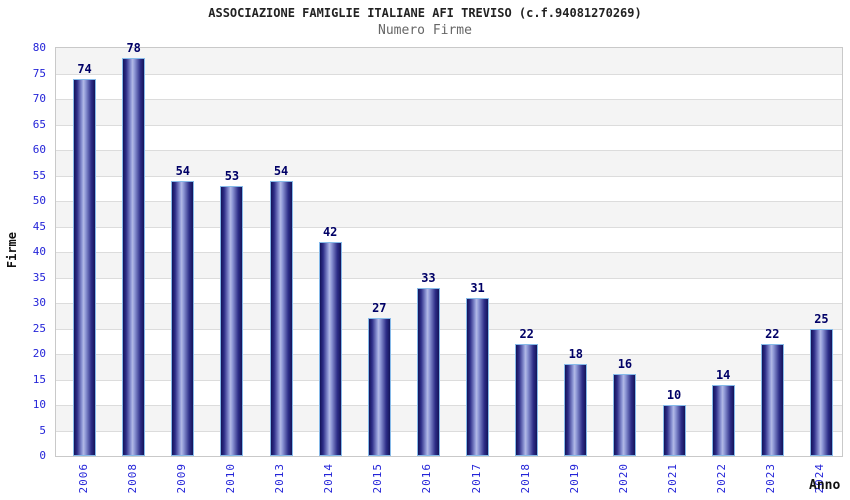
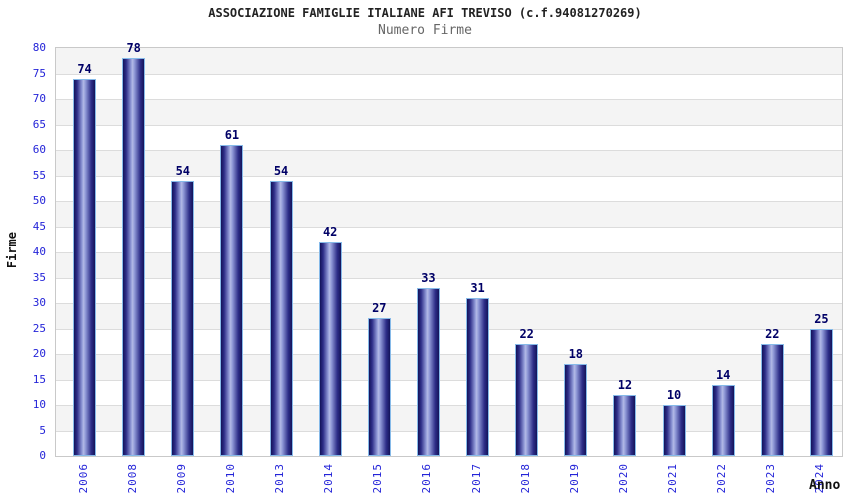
2010: 53 -> 61
2020: 16 -> 12
